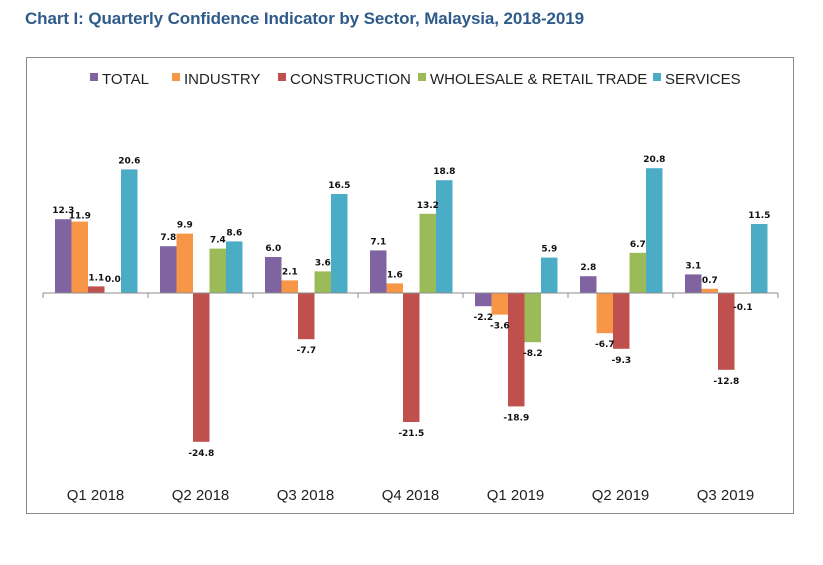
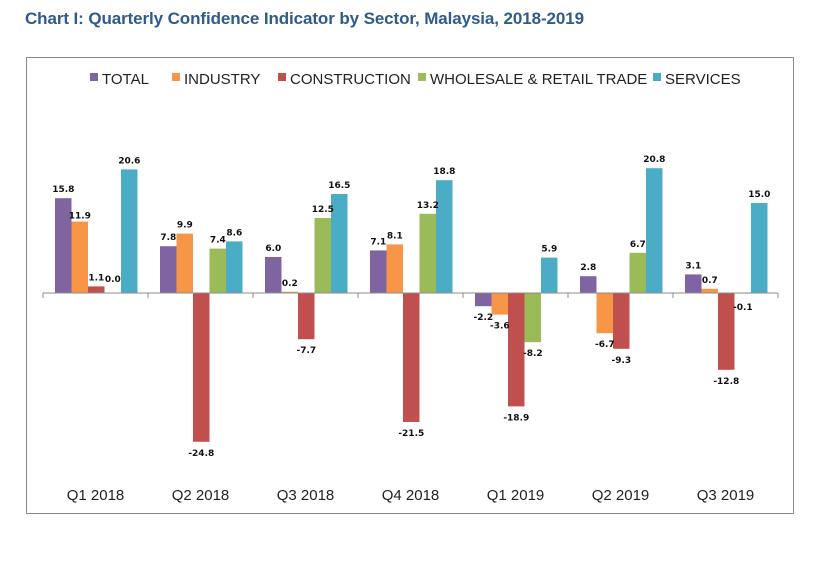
TOTAL/Q1 2018: 12.3 -> 15.8
INDUSTRY/Q3 2018: 2.1 -> 0.2
WHOLESALE & RETAIL TRADE/Q3 2018: 3.6 -> 12.5
INDUSTRY/Q4 2018: 1.6 -> 8.1
SERVICES/Q3 2019: 11.5 -> 15.0
